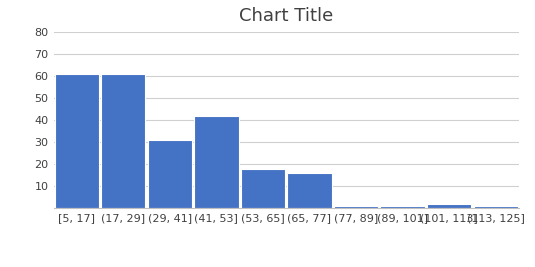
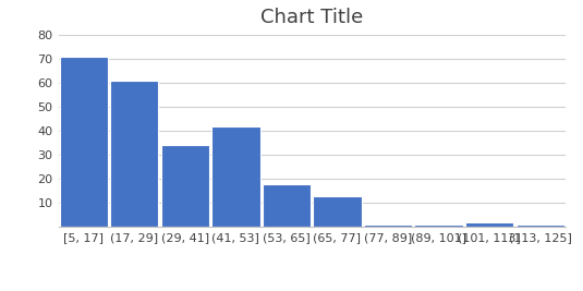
[5, 17]: 61 -> 71
(29, 41]: 31 -> 34
(65, 77]: 16 -> 13
